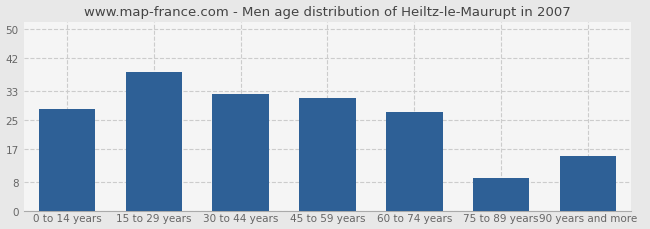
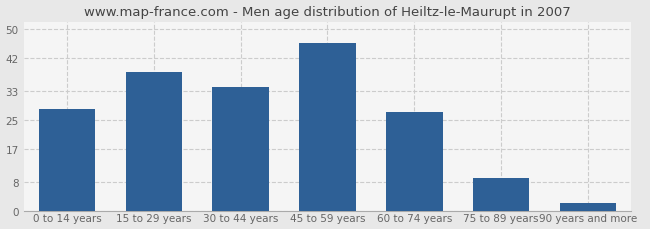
30 to 44 years: 32 -> 34
45 to 59 years: 31 -> 46
90 years and more: 15 -> 2
